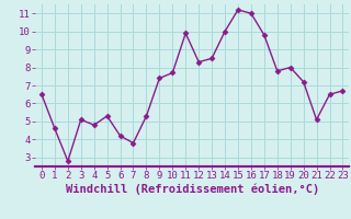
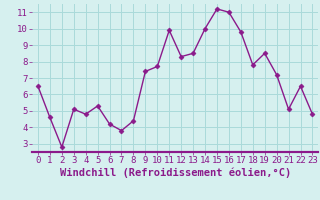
8: 5.3 -> 4.4
19: 8.0 -> 8.5
23: 6.7 -> 4.8
